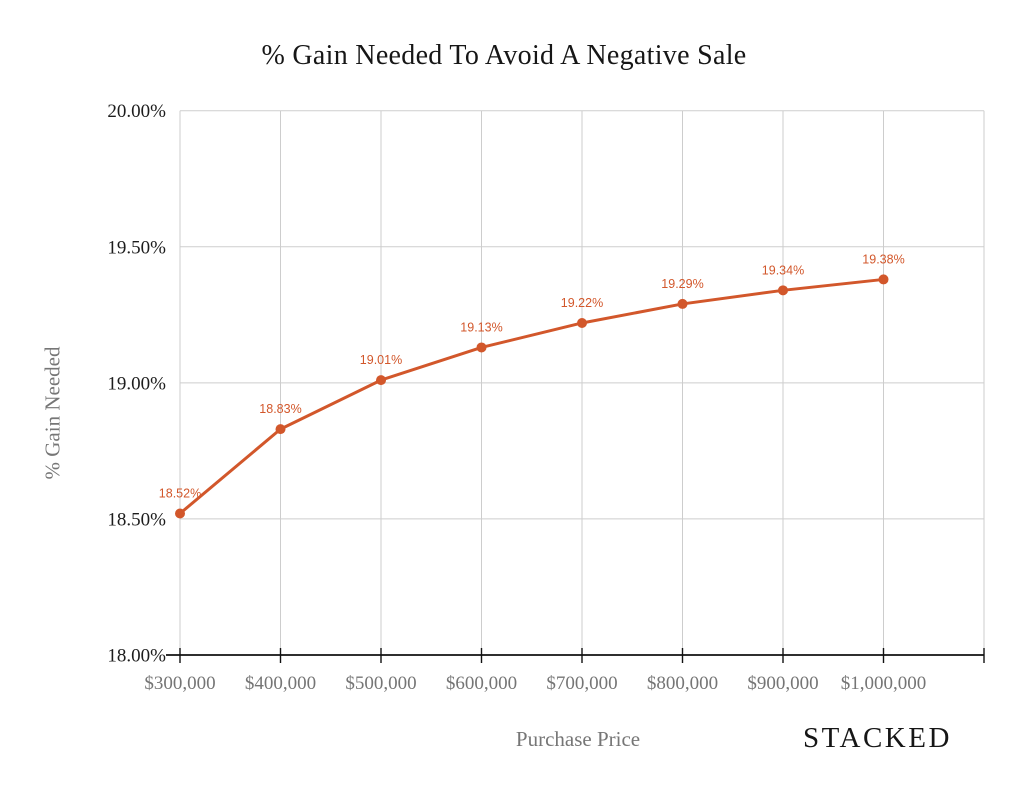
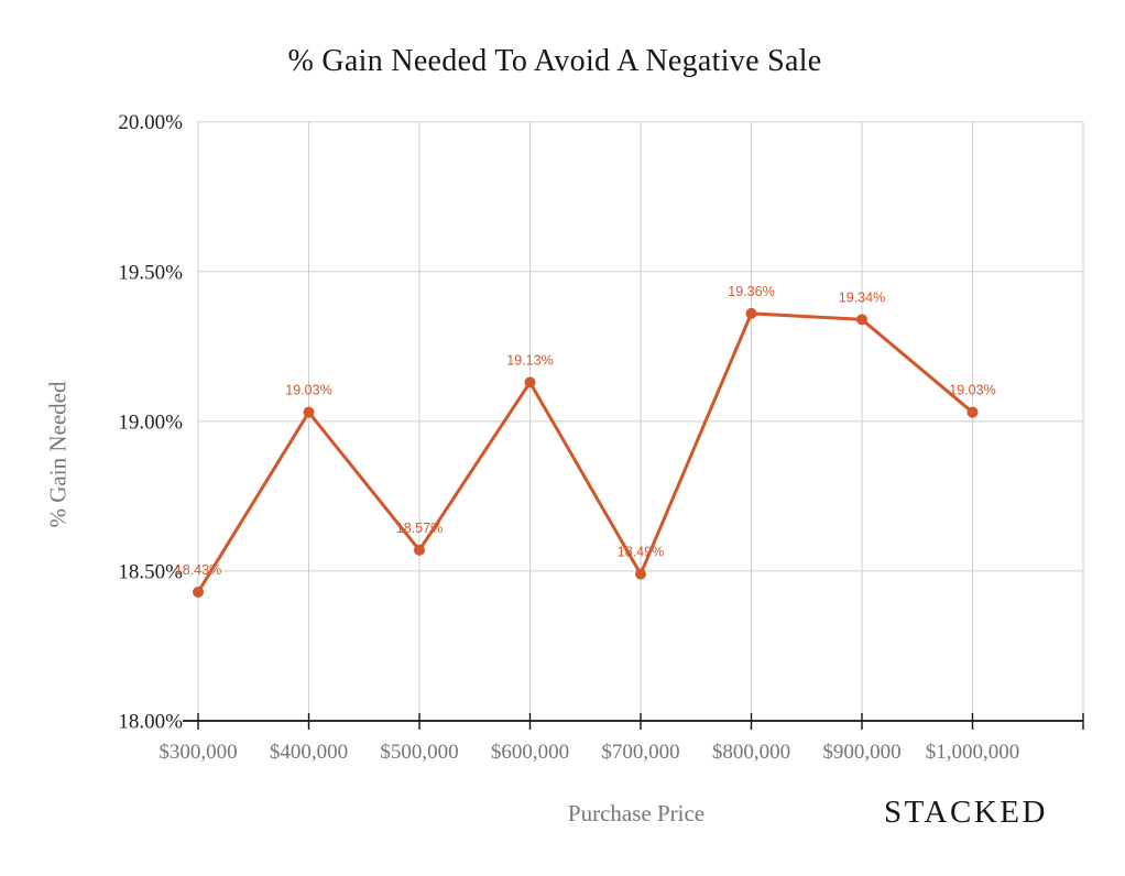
$300,000: 18.52% -> 18.43%
$400,000: 18.83% -> 19.03%
$500,000: 19.01% -> 18.57%
$700,000: 19.22% -> 18.49%
$800,000: 19.29% -> 19.36%
$1,000,000: 19.38% -> 19.03%
